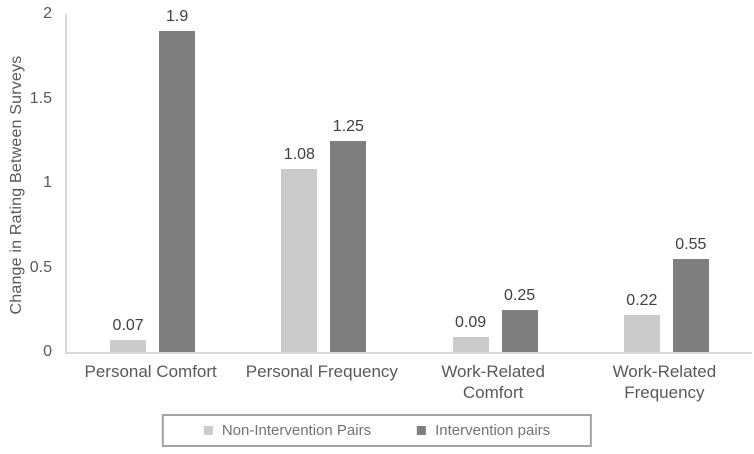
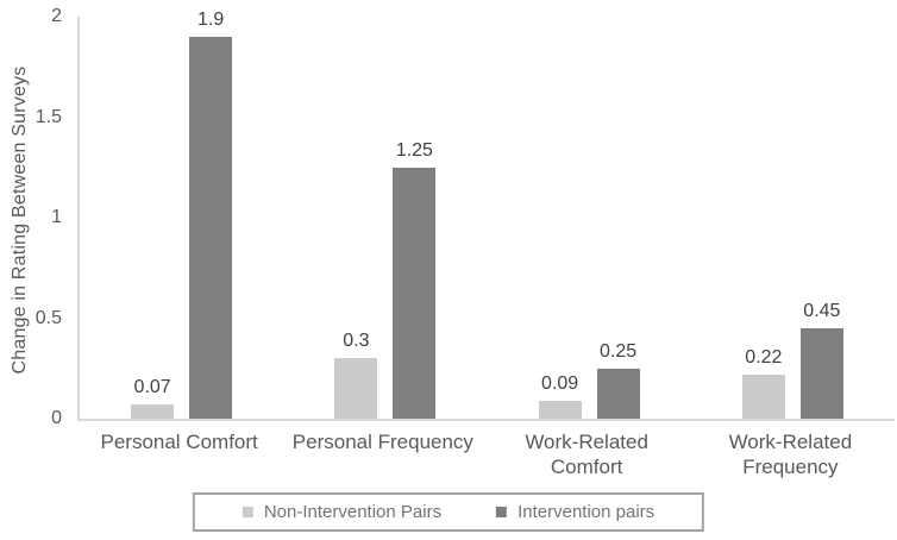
Non-Intervention Pairs/Personal Frequency: 1.08 -> 0.3
Intervention pairs/Work-Related Frequency: 0.55 -> 0.45
